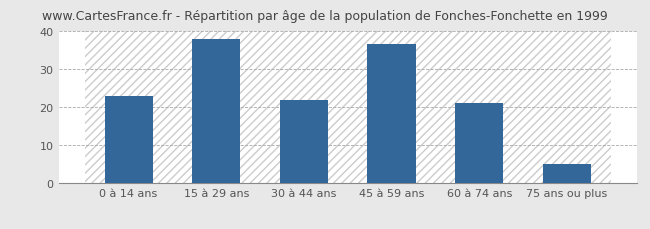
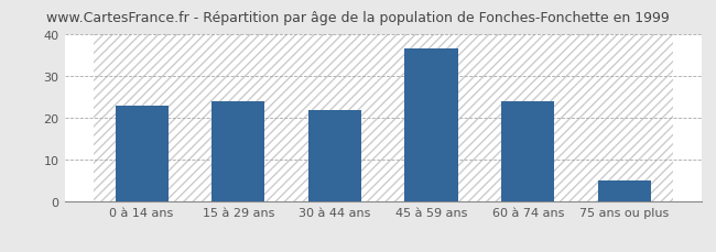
15 à 29 ans: 38.0 -> 24.0
60 à 74 ans: 21.0 -> 24.0
